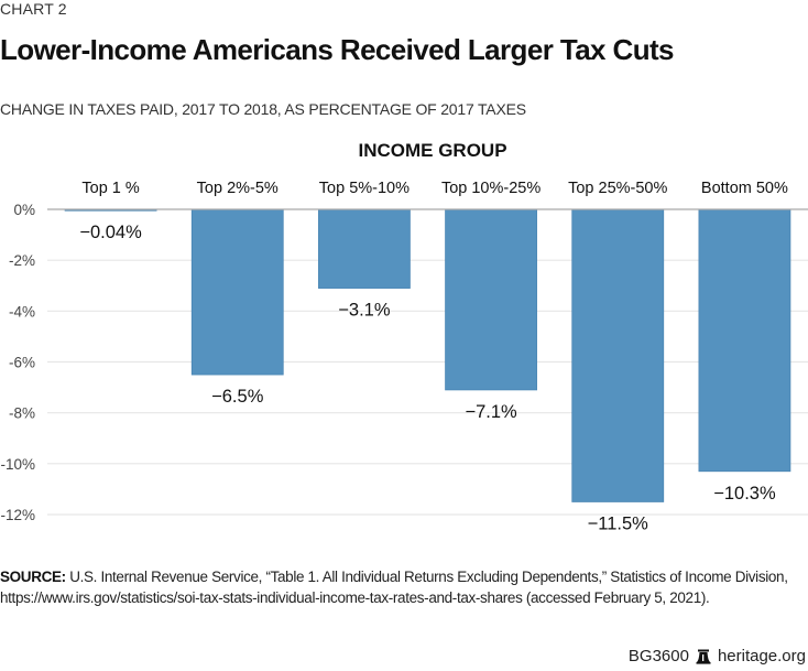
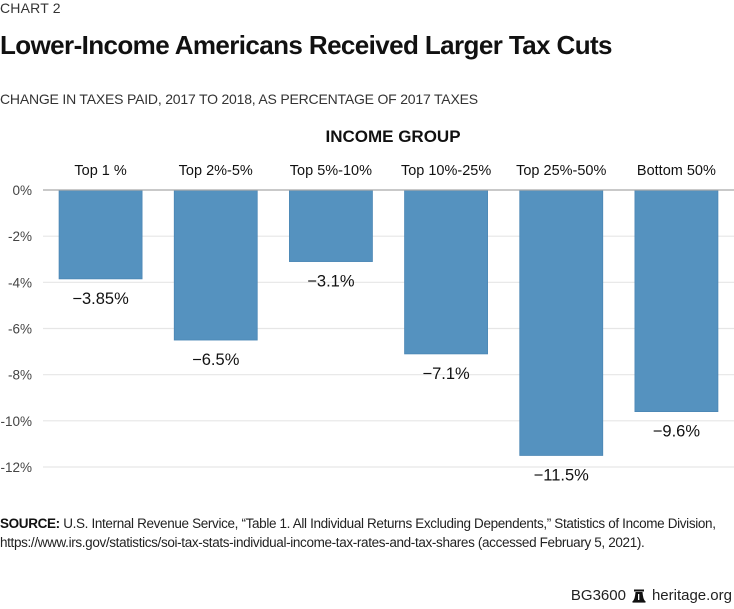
Top 1 %: −0.04% -> −3.85%
Bottom 50%: −10.3% -> −9.6%
